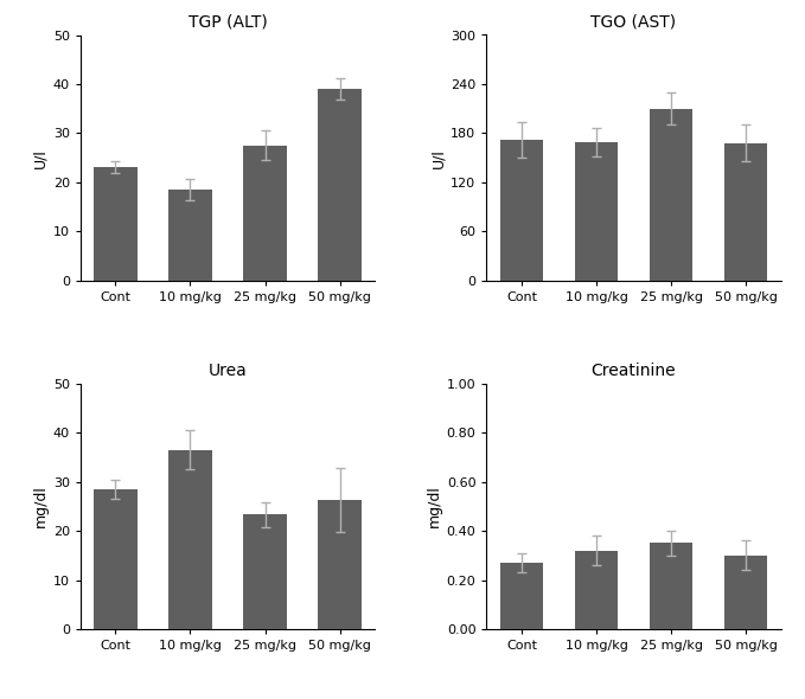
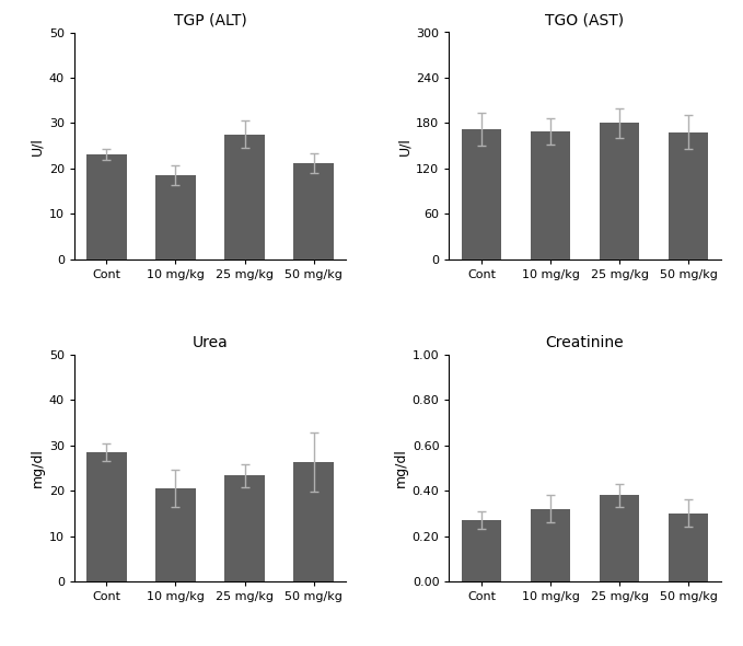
TGP (ALT)/50 mg/kg: 39.0 -> 21.2
TGO (AST)/25 mg/kg: 210 -> 180
Urea/10 mg/kg: 36.5 -> 20.5
Creatinine/25 mg/kg: 0.35 -> 0.38
